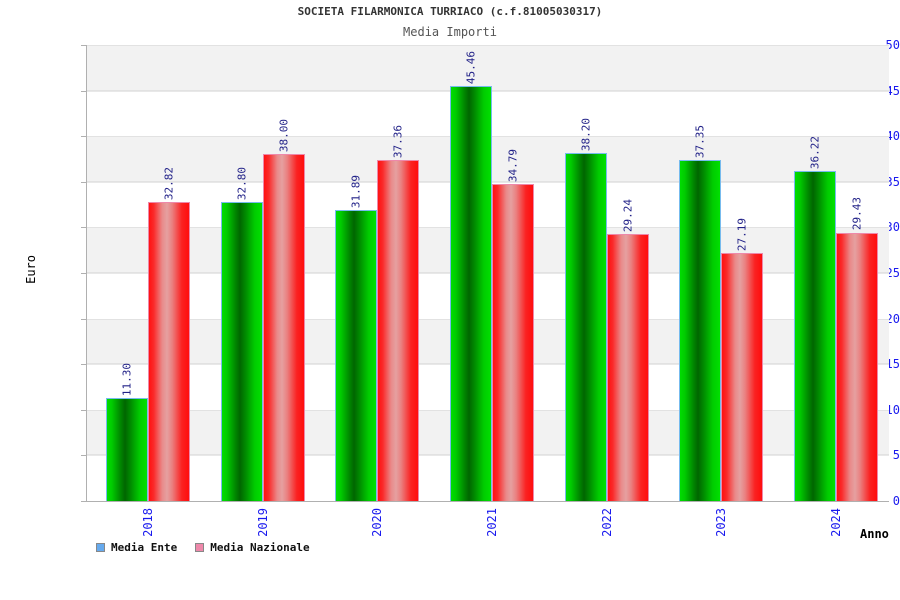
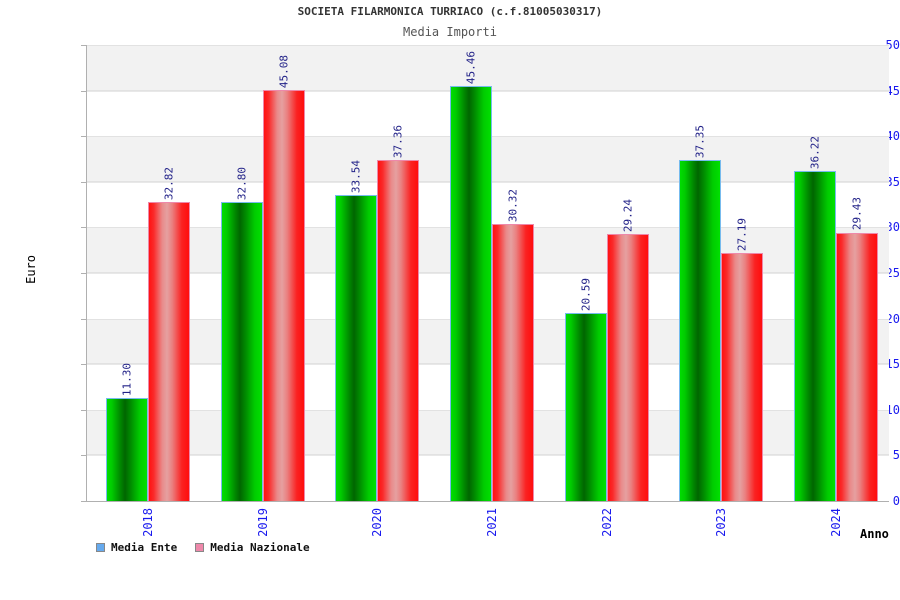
Media Nazionale/2019: 38.00 -> 45.08
Media Ente/2020: 31.89 -> 33.54
Media Nazionale/2021: 34.79 -> 30.32
Media Ente/2022: 38.20 -> 20.59
